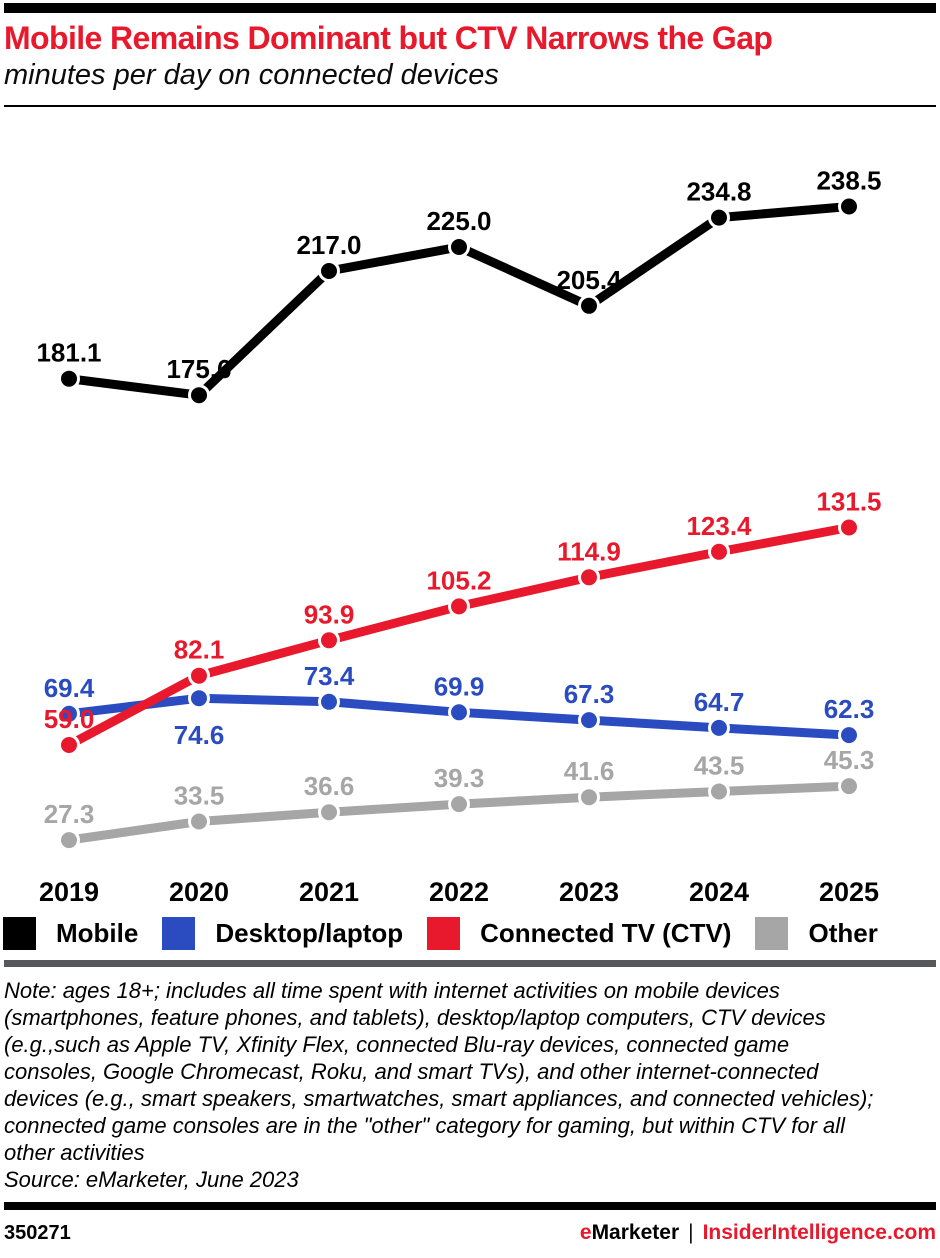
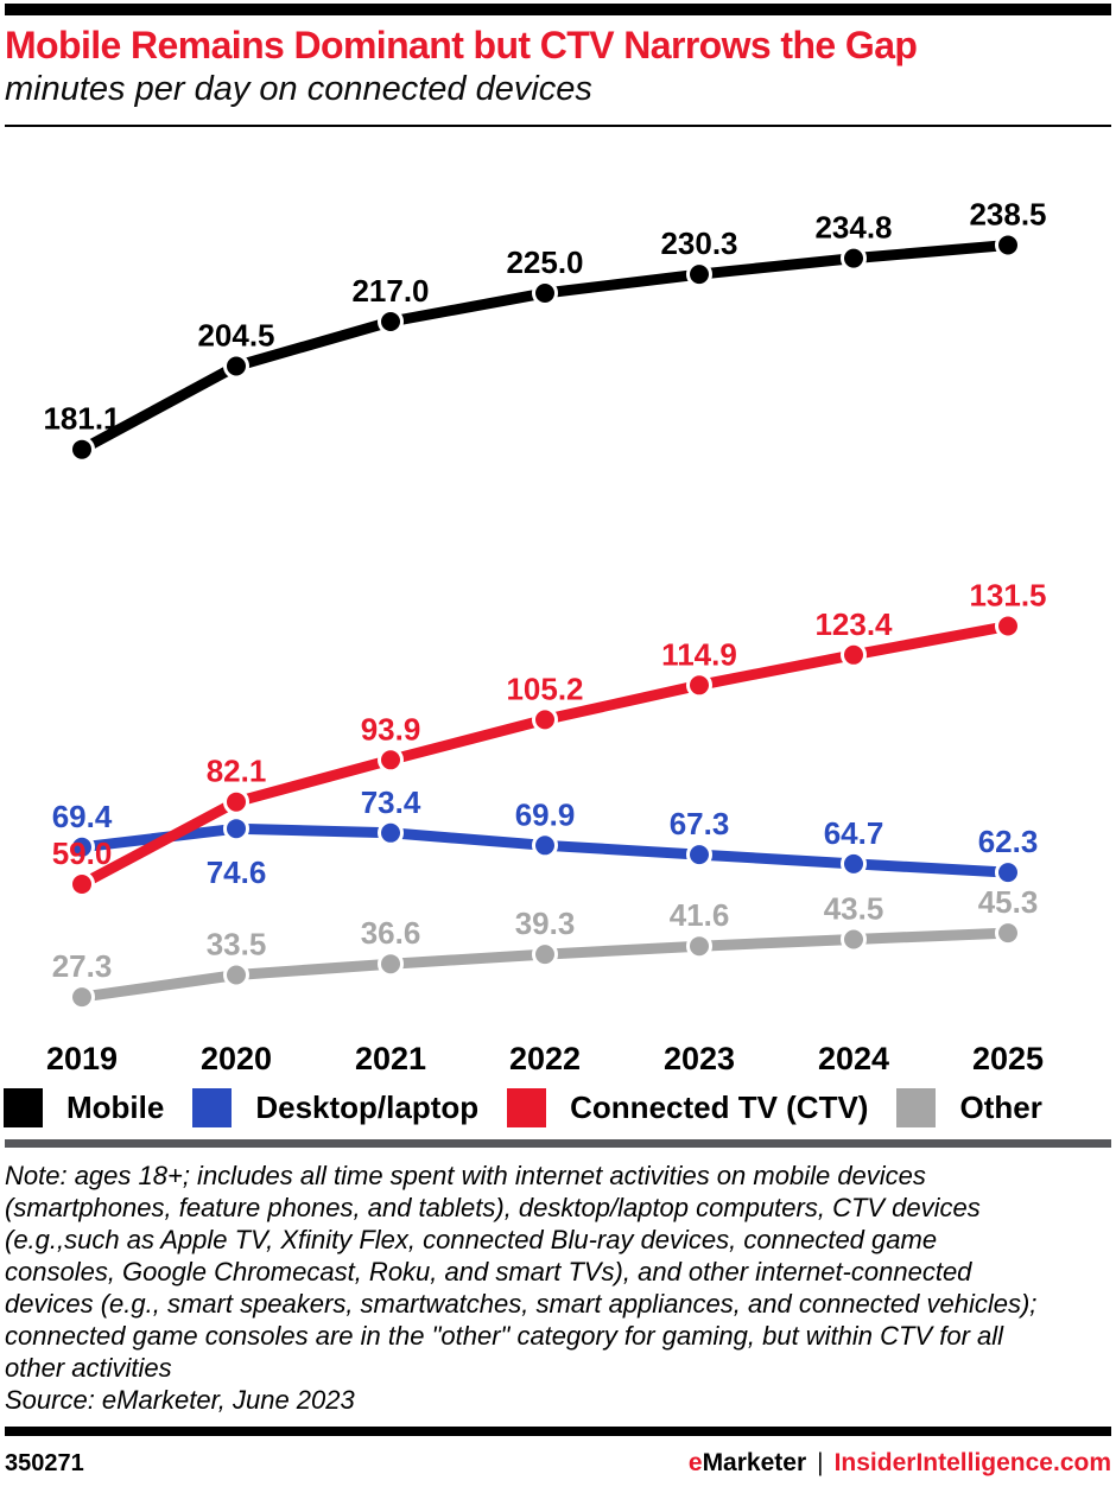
Mobile/2020: 175.6 -> 204.5
Mobile/2023: 205.4 -> 230.3
